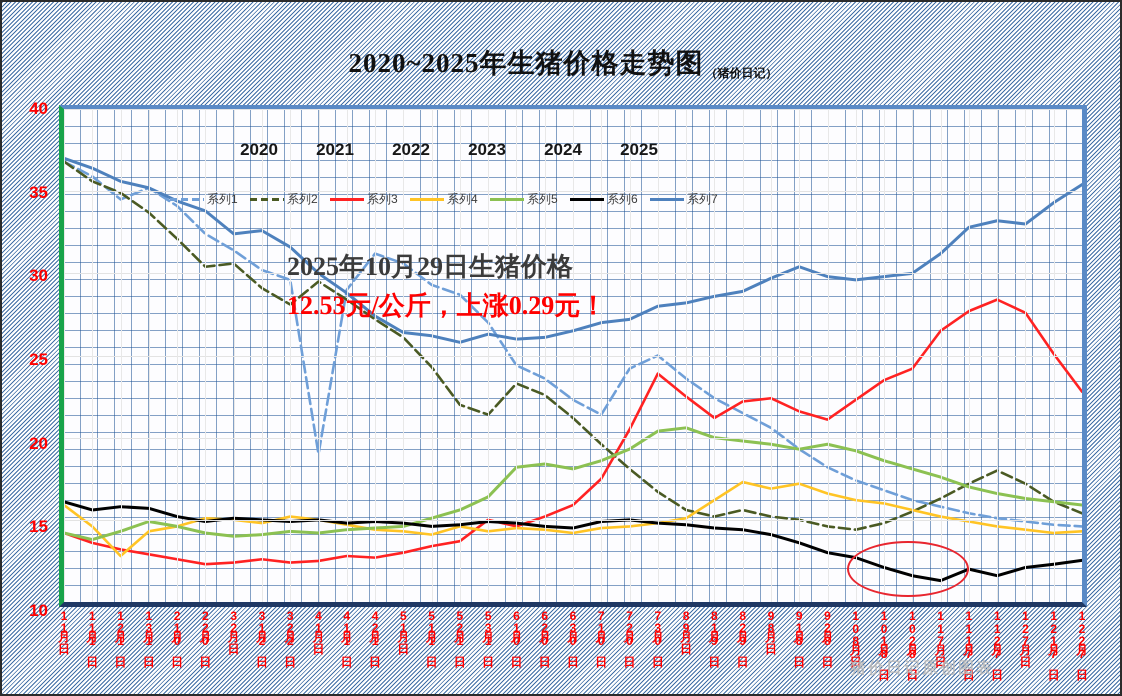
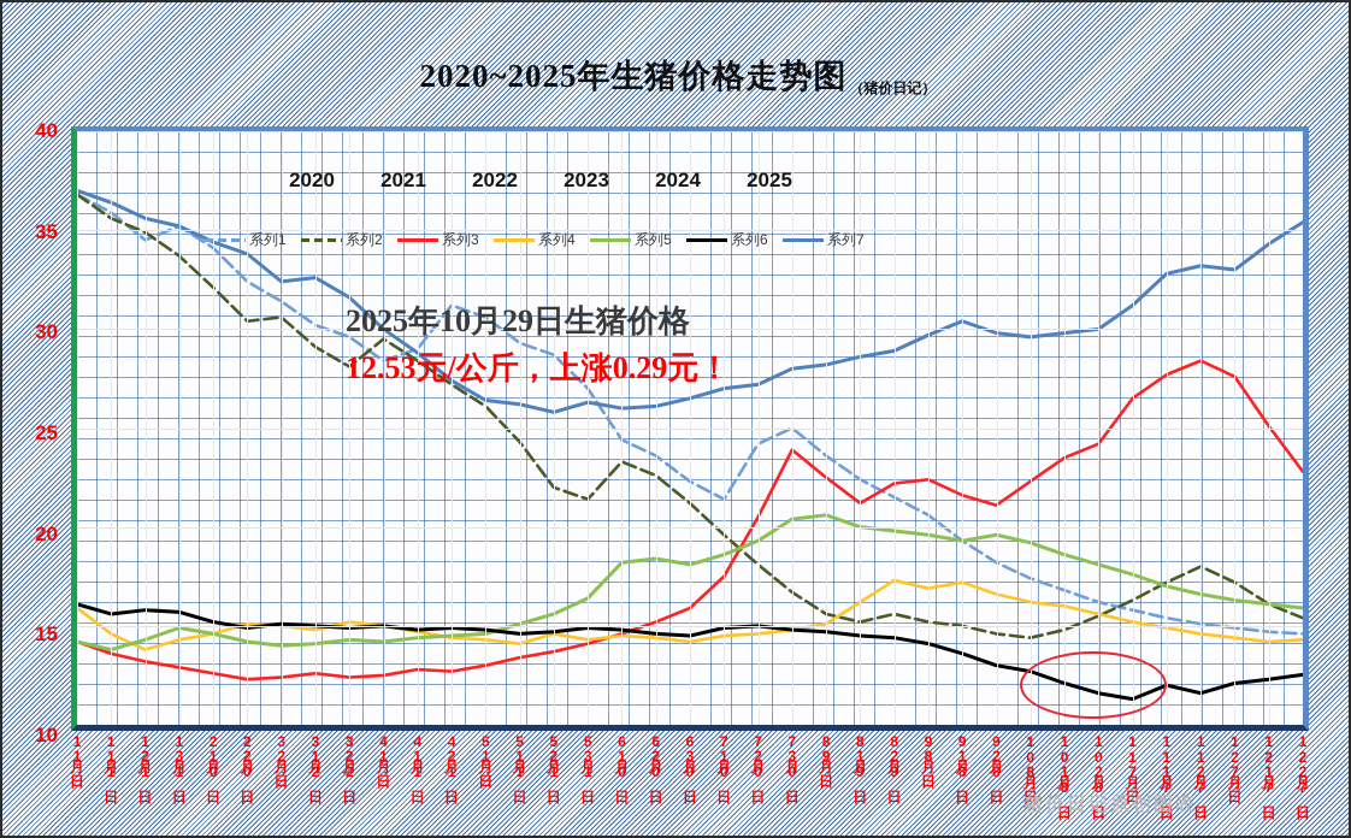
系列4/1月21日: 12.8 -> 13.8
系列1/4月1日: 19.0 -> 28.4
系列3/5月31日: 15.0 -> 14.1
